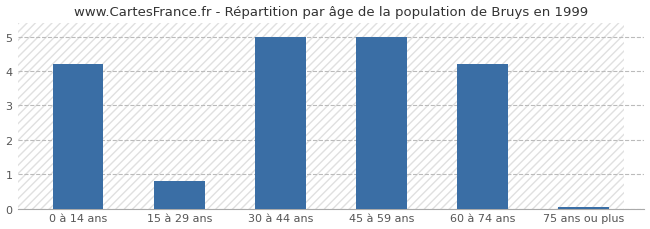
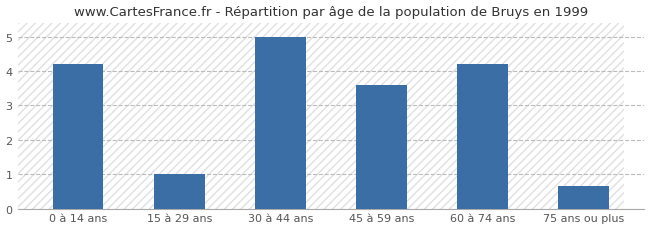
15 à 29 ans: 0.80 -> 1.00
45 à 59 ans: 5.00 -> 3.60
75 ans ou plus: 0.05 -> 0.65
